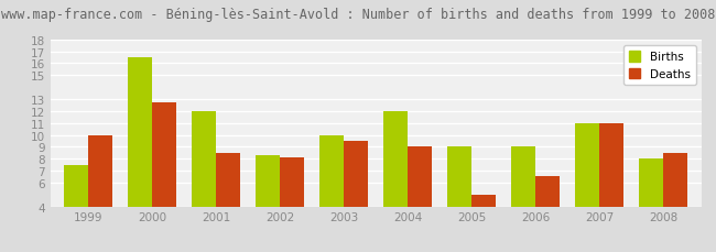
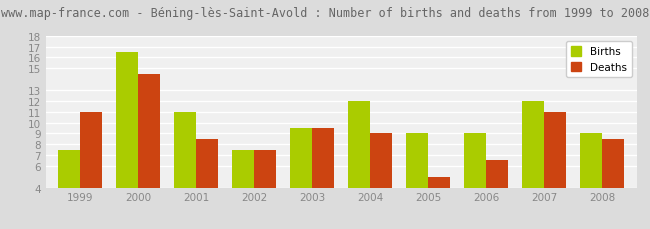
Deaths/1999: 10.0 -> 11.0
Deaths/2000: 12.7 -> 14.5
Births/2001: 12.0 -> 11.0
Births/2002: 8.3 -> 7.5
Deaths/2002: 8.1 -> 7.5
Births/2003: 10.0 -> 9.5
Births/2007: 11.0 -> 12.0
Births/2008: 8.0 -> 9.0
